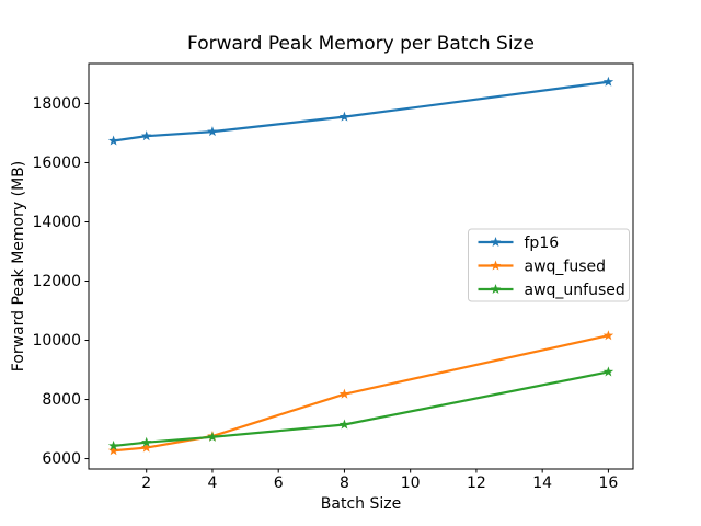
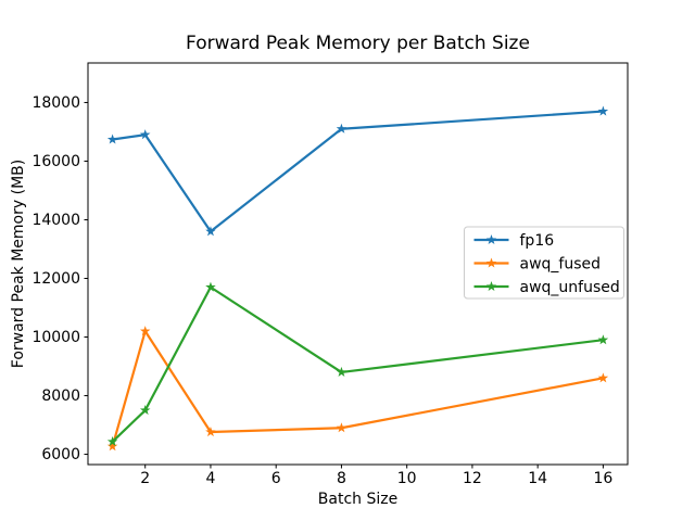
awq_fused/2: 6400 -> 10200
awq_unfused/2: 6600 -> 7500
fp16/4: 17000 -> 13600
awq_unfused/4: 6700 -> 11700
fp16/8: 17600 -> 17100
awq_fused/8: 8200 -> 6900
awq_unfused/8: 7200 -> 8800
fp16/16: 18700 -> 17700
awq_fused/16: 10200 -> 8600
awq_unfused/16: 8900 -> 9900
